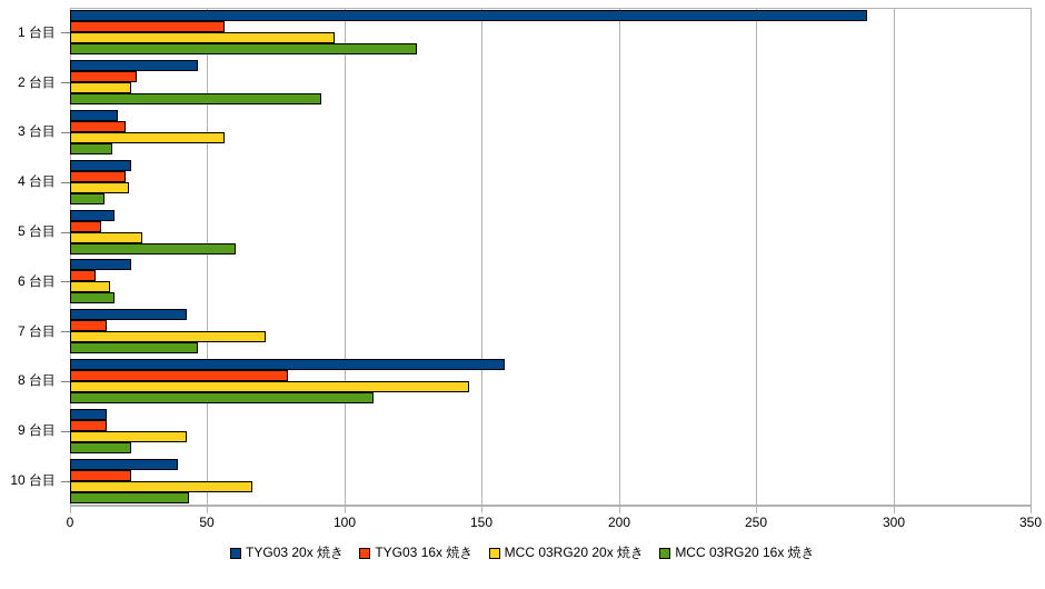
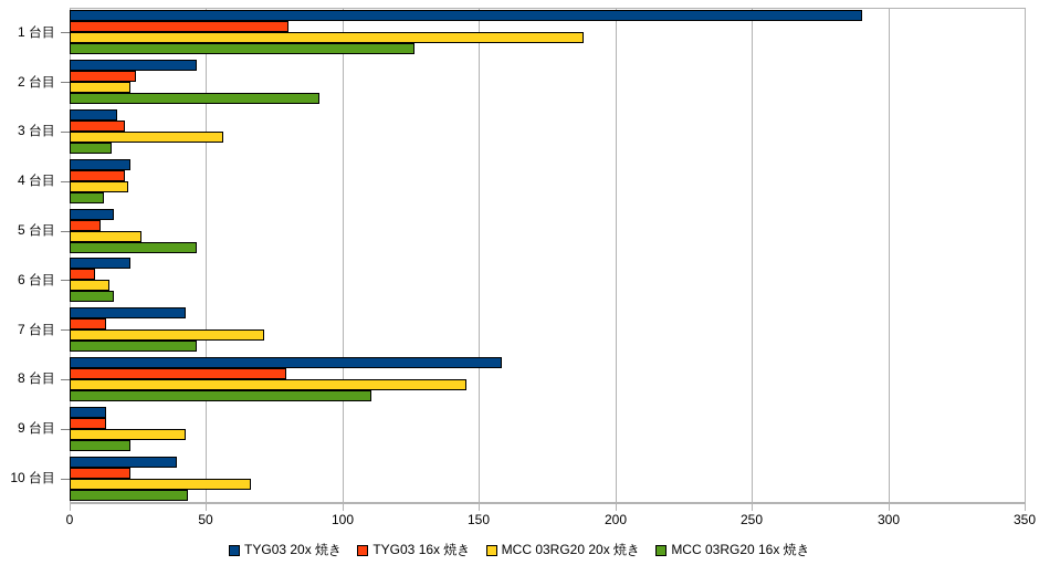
TYG03 16x 焼き/1 台目: 56 -> 80
MCC 03RG20 20x 焼き/1 台目: 96 -> 188
MCC 03RG20 16x 焼き/5 台目: 60 -> 46
